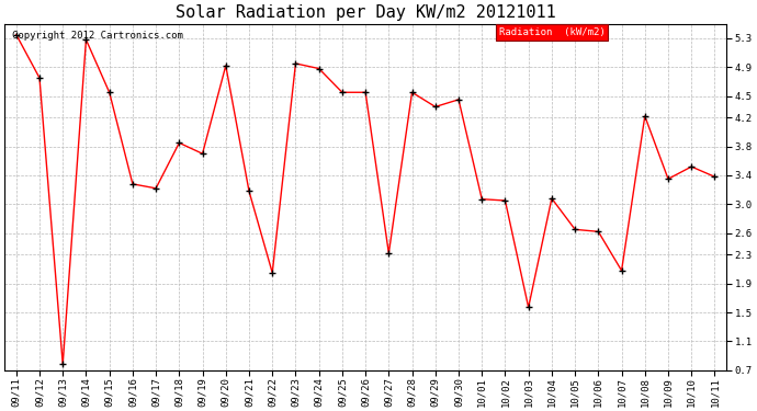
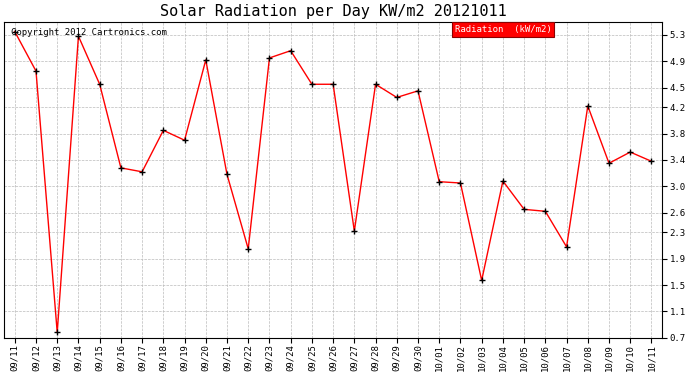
09/24: 4.88 -> 5.06
